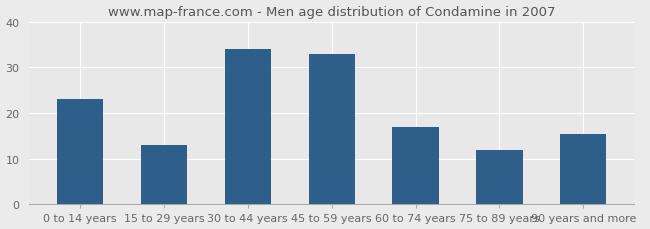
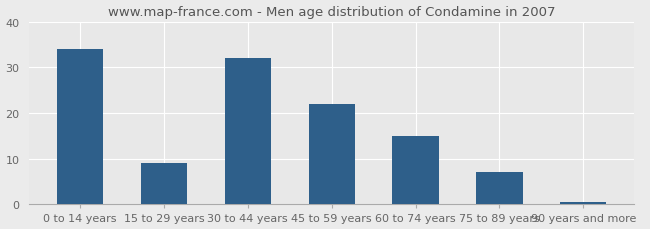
0 to 14 years: 23.0 -> 34.0
15 to 29 years: 13.0 -> 9.0
30 to 44 years: 34.0 -> 32.0
45 to 59 years: 33.0 -> 22.0
60 to 74 years: 17.0 -> 15.0
75 to 89 years: 12.0 -> 7.0
90 years and more: 15.5 -> 0.5
